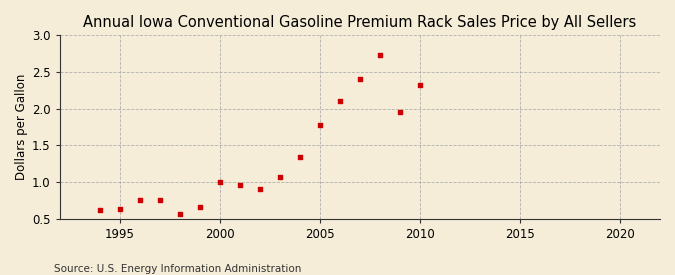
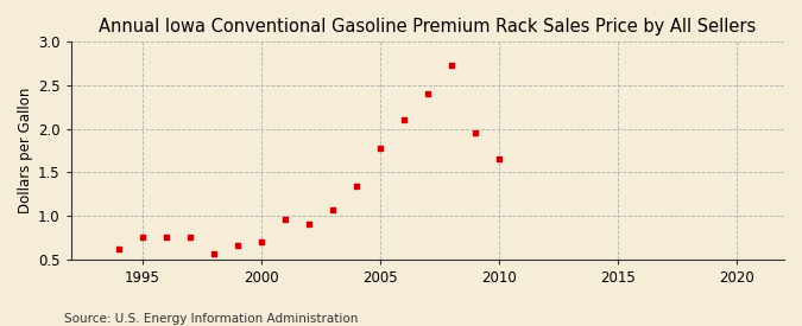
1995: 0.63 -> 0.76
2000: 1.00 -> 0.70
2010: 2.32 -> 1.66
